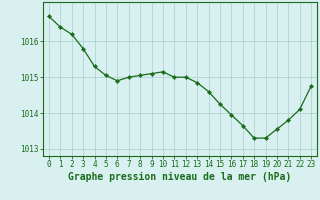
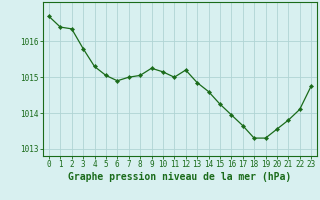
2: 1016.20 -> 1016.35
9: 1015.10 -> 1015.25
12: 1015.00 -> 1015.20
